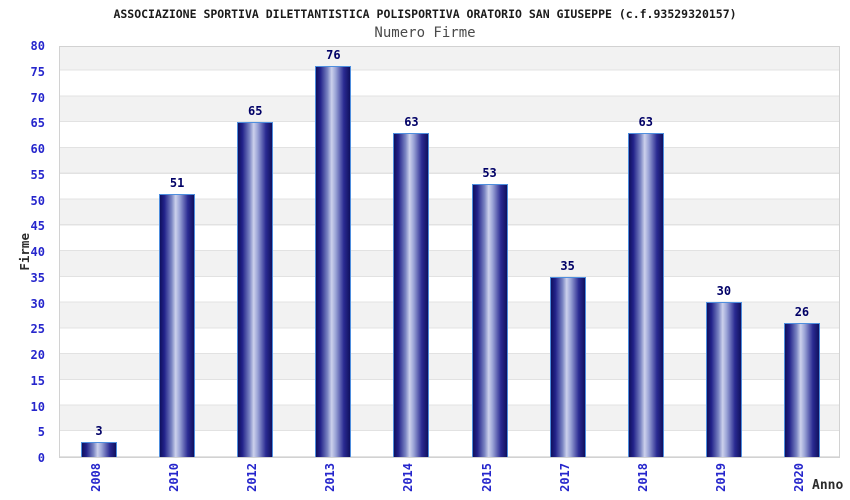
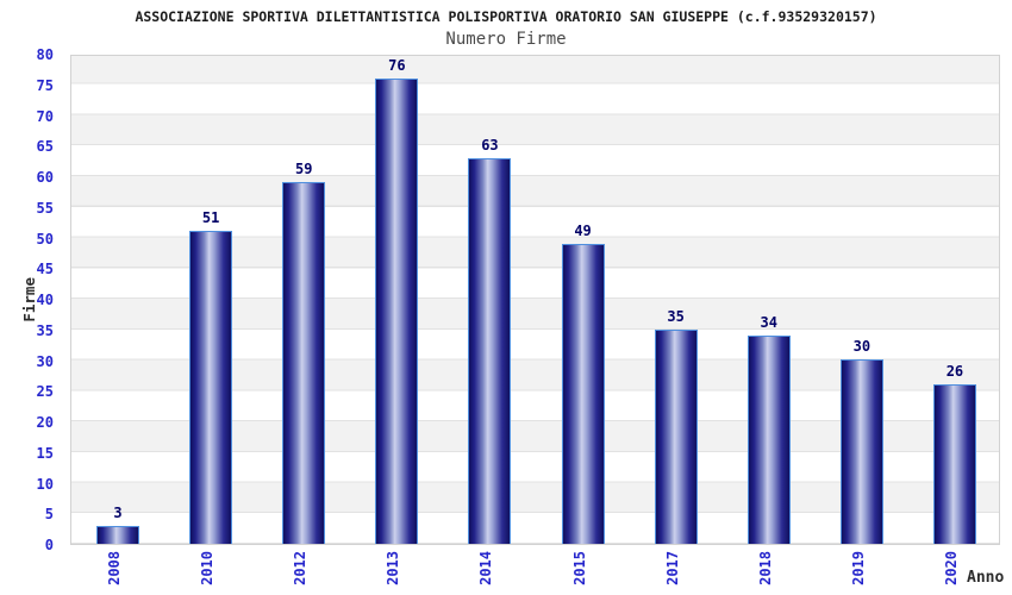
2012: 65 -> 59
2015: 53 -> 49
2018: 63 -> 34
